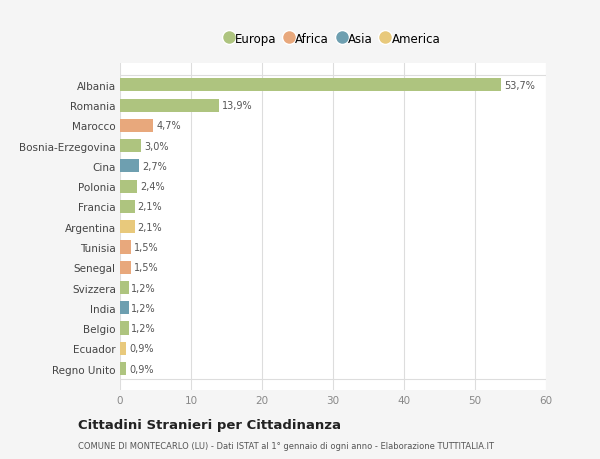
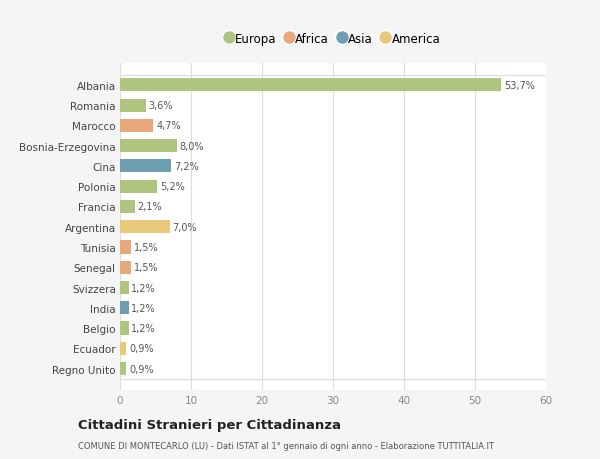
Romania: 13,9% -> 3,6%
Bosnia-Erzegovina: 3,0% -> 8,0%
Cina: 2,7% -> 7,2%
Polonia: 2,4% -> 5,2%
Argentina: 2,1% -> 7,0%
